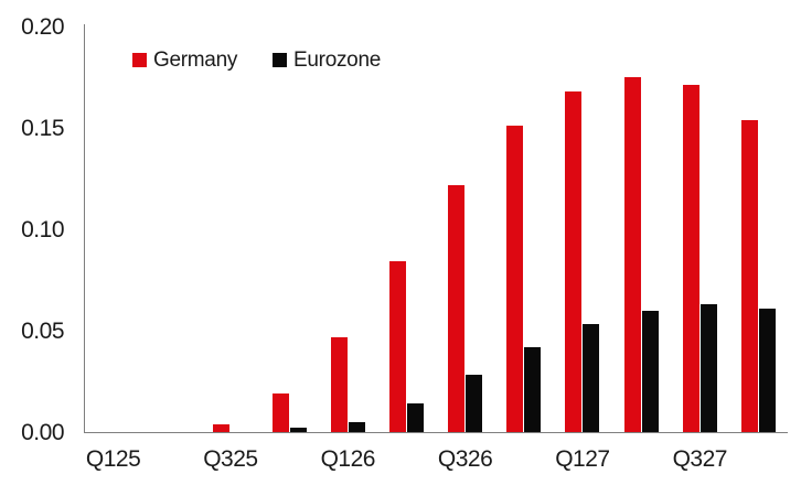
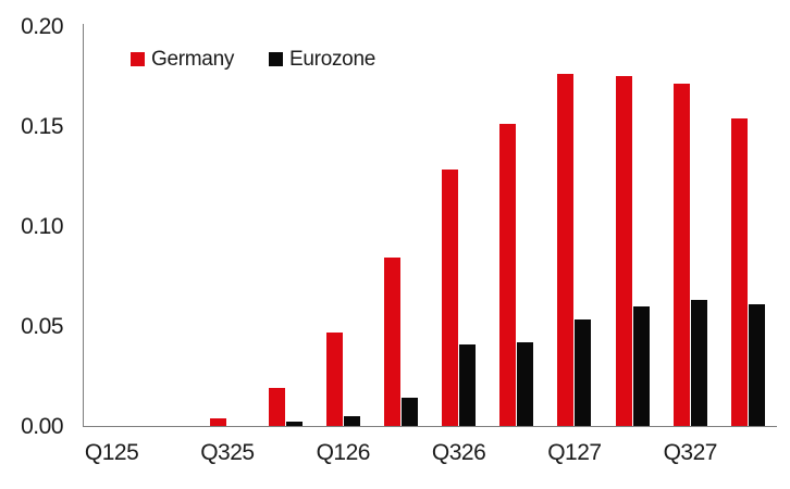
Germany/Q326: 0.122 -> 0.128
Eurozone/Q326: 0.028 -> 0.041
Germany/Q127: 0.168 -> 0.176
